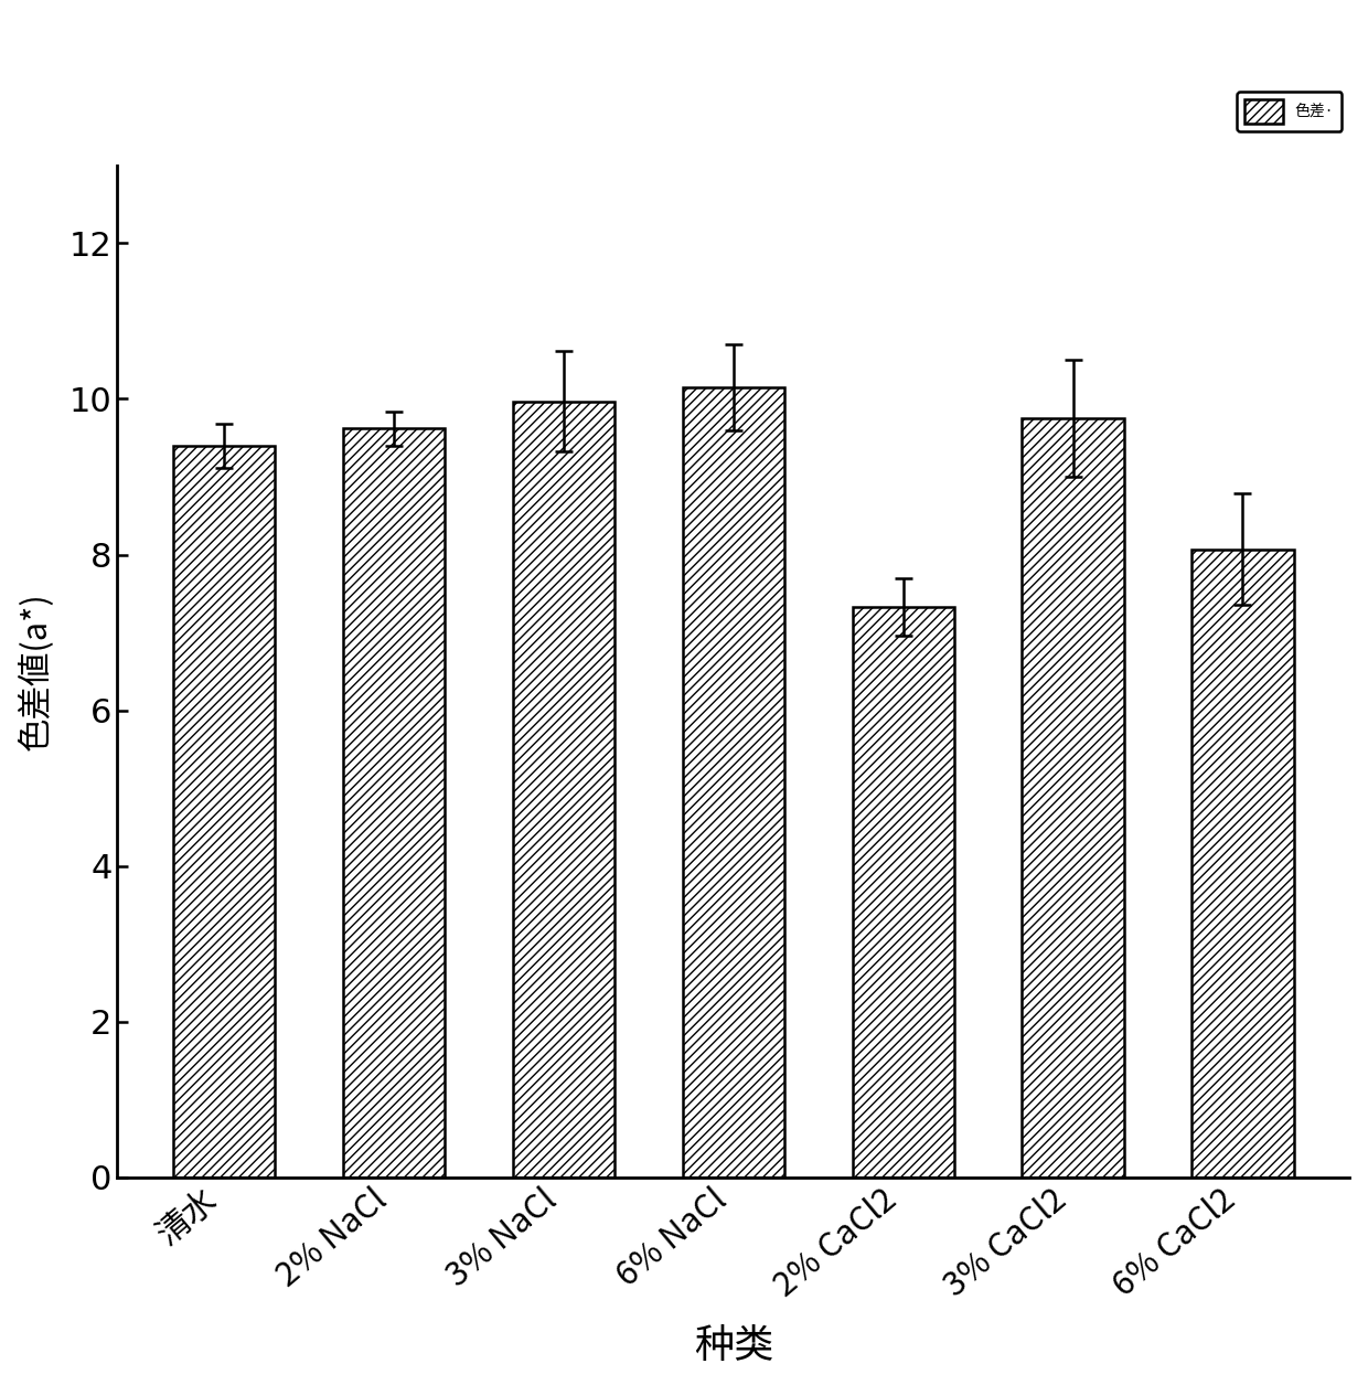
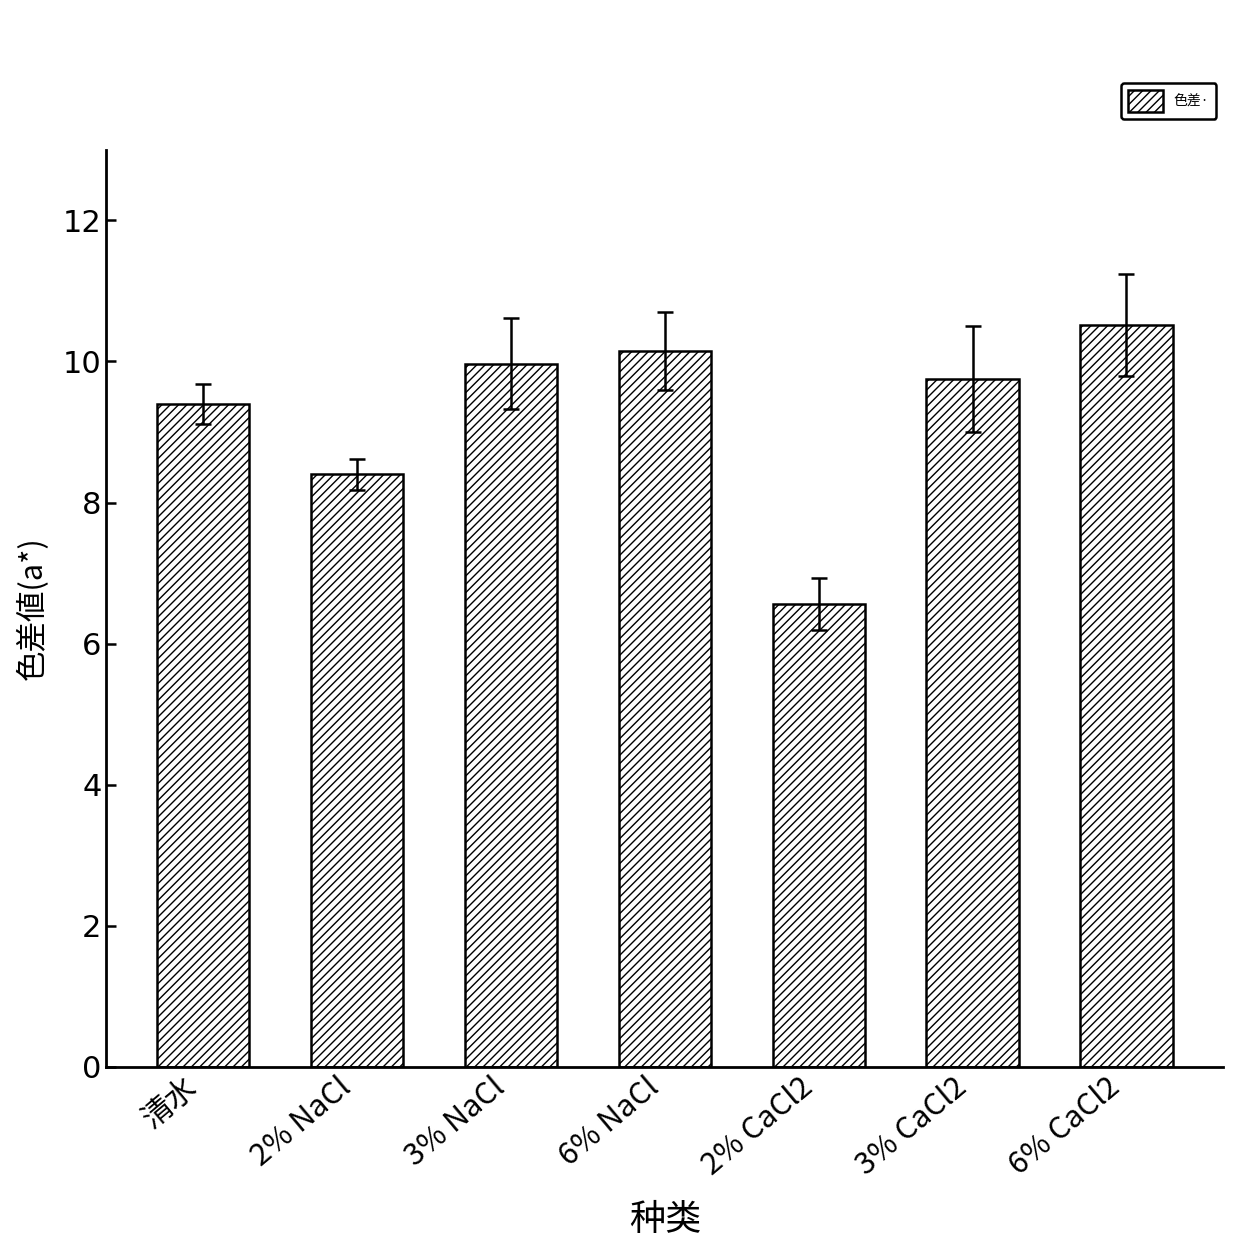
2% NaCl: 9.62 -> 8.40
2% CaCl2: 7.33 -> 6.56
6% CaCl2: 8.07 -> 10.52
